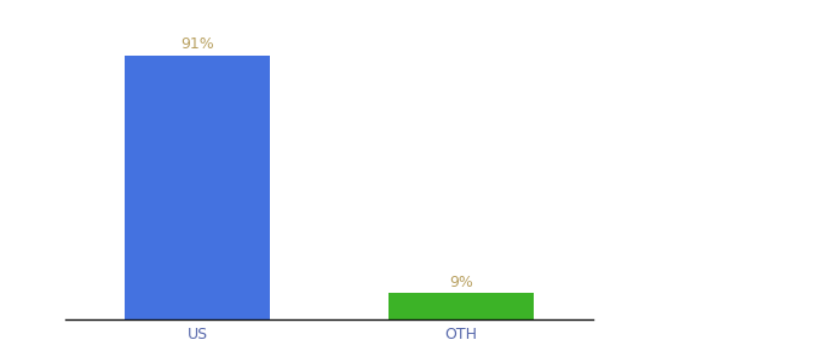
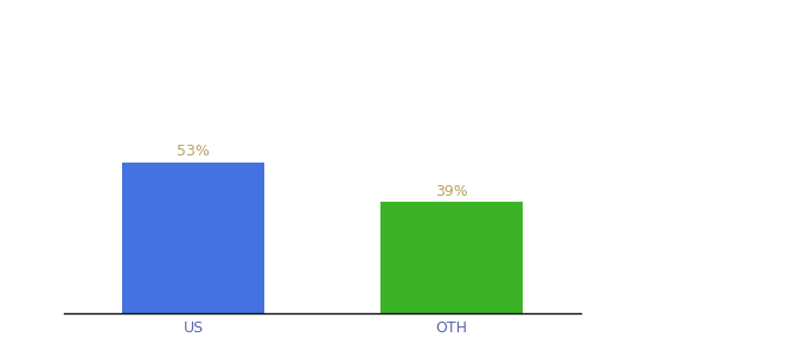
US: 91% -> 53%
OTH: 9% -> 39%
